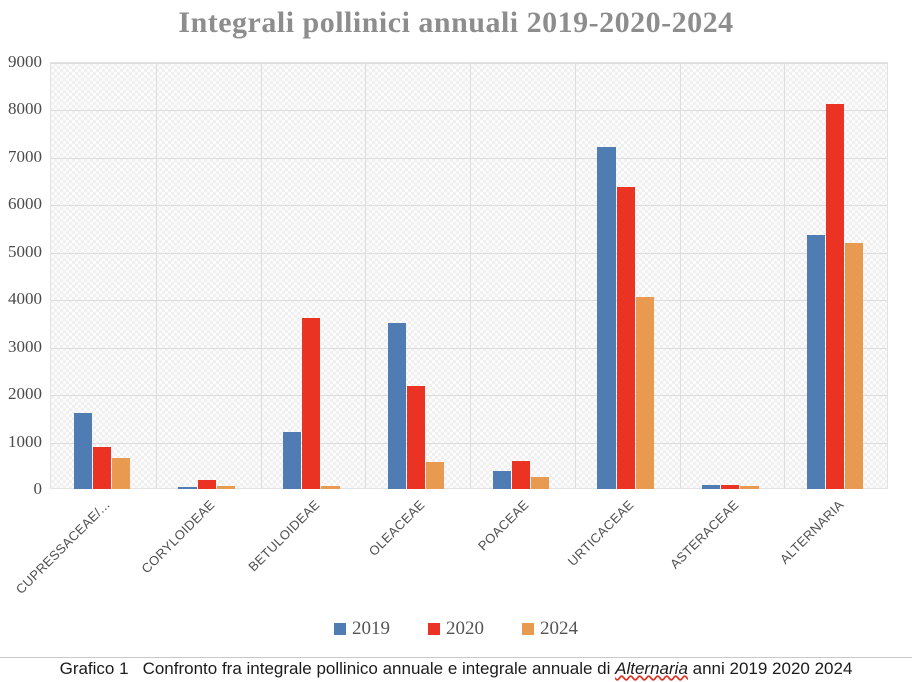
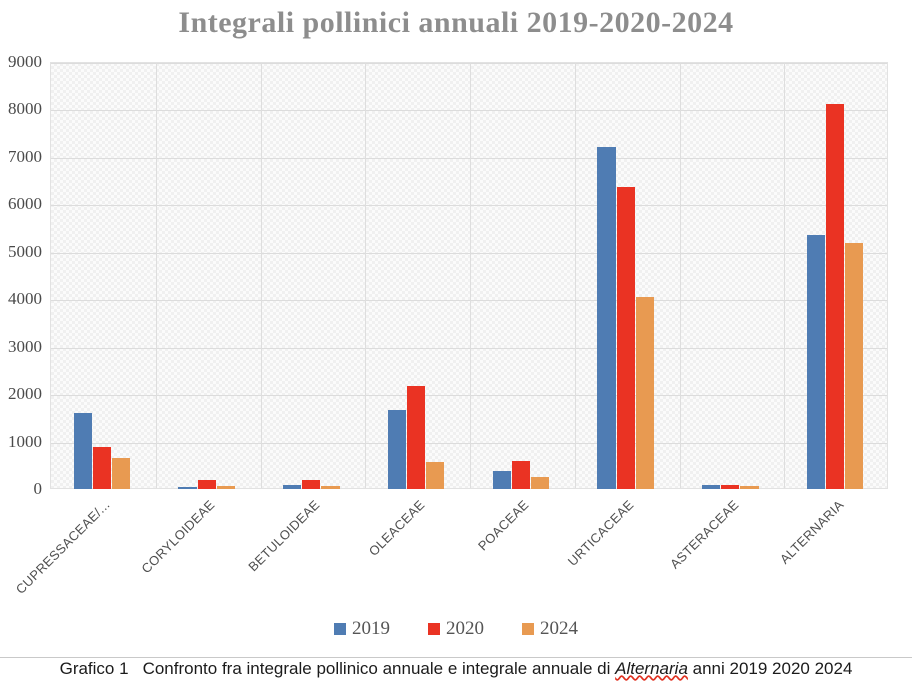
2019/BETULOIDEAE: 1200 -> 100
2020/BETULOIDEAE: 3600 -> 200
2019/OLEACEAE: 3500 -> 1700
